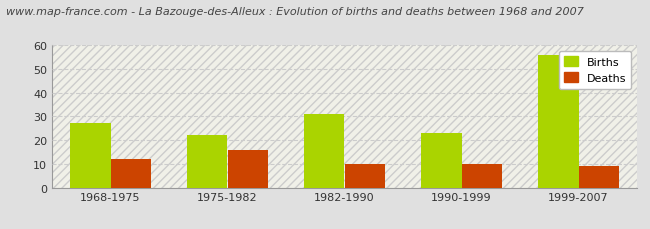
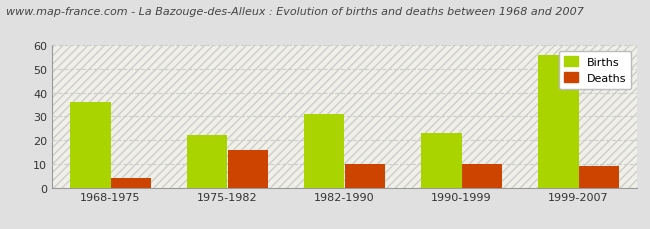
Births/1968-1975: 27 -> 36
Deaths/1968-1975: 12 -> 4
